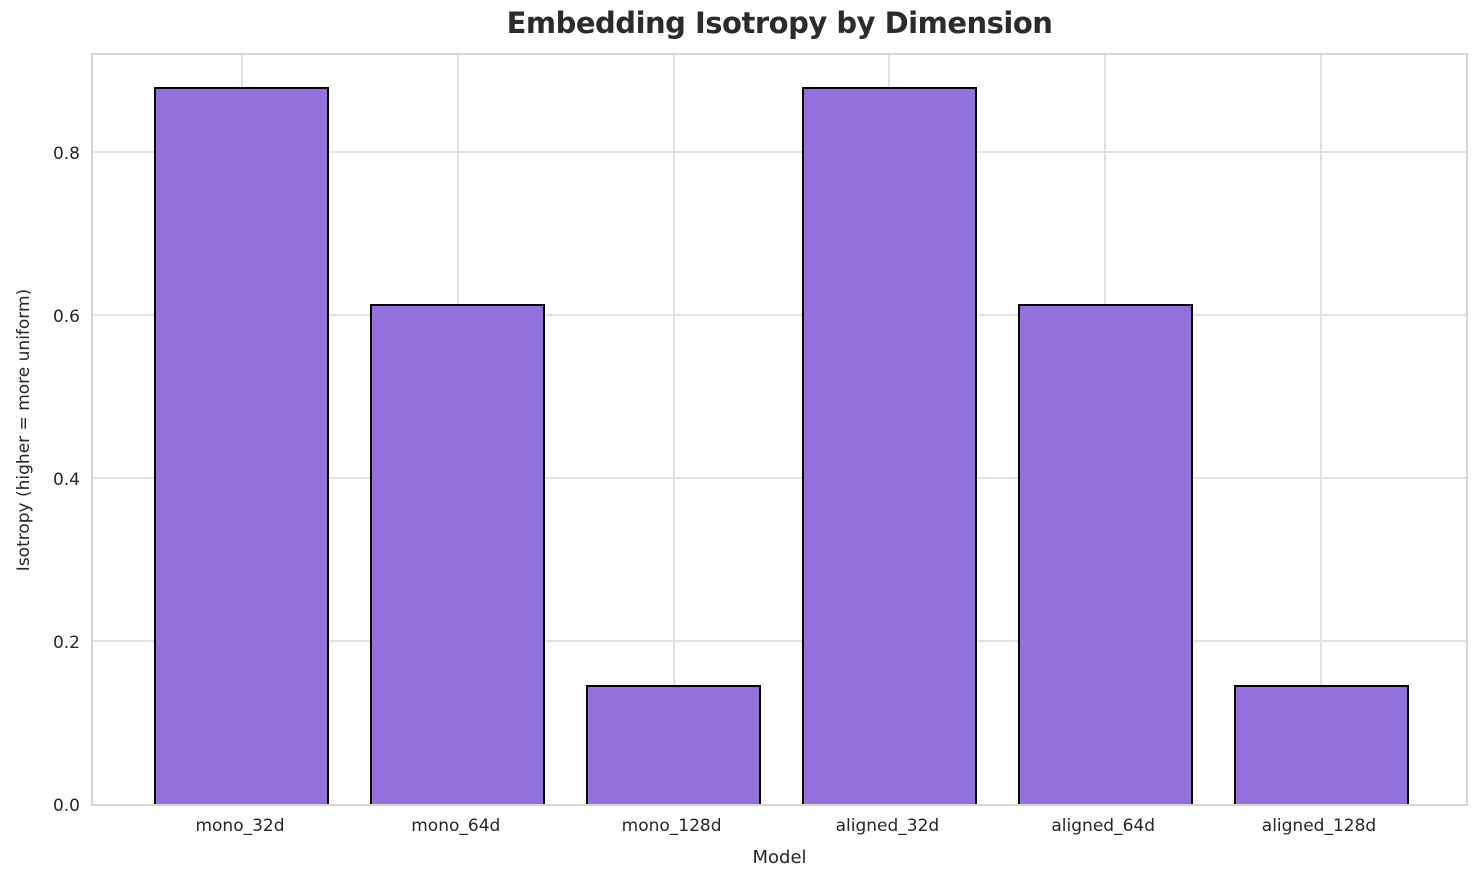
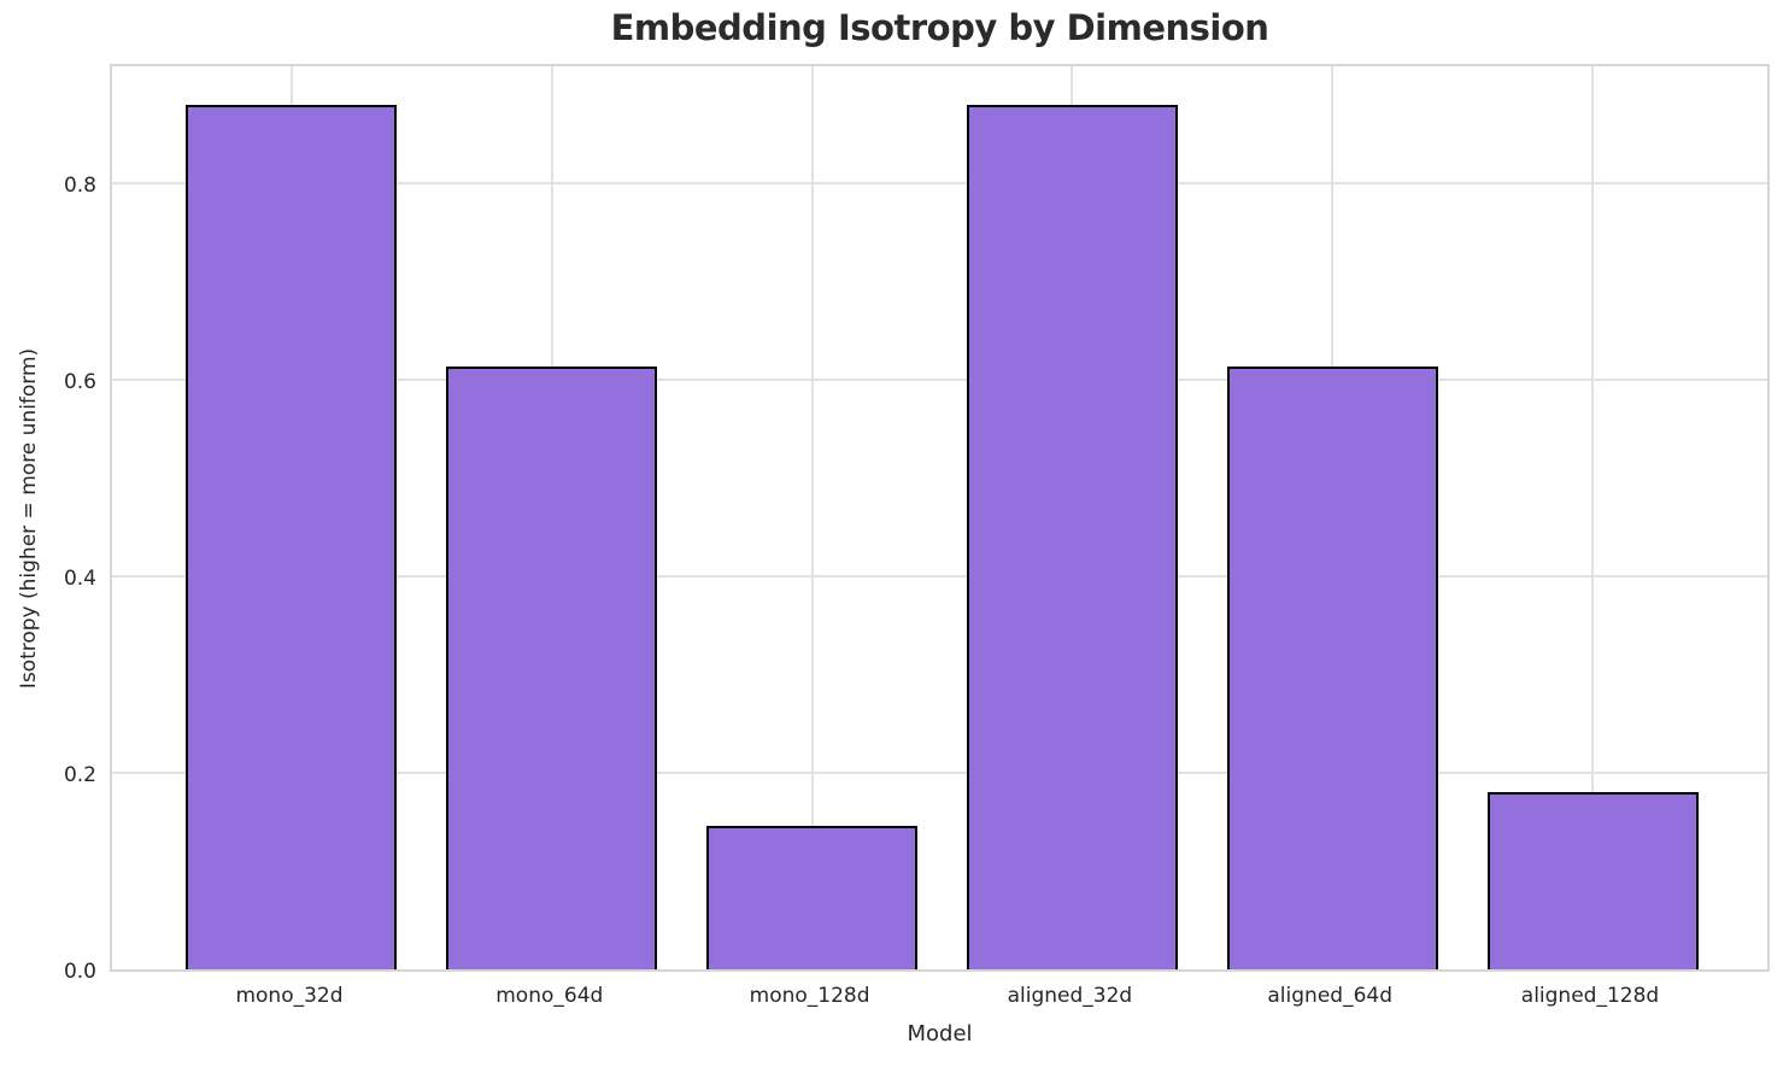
aligned_128d: 0.15 -> 0.18
